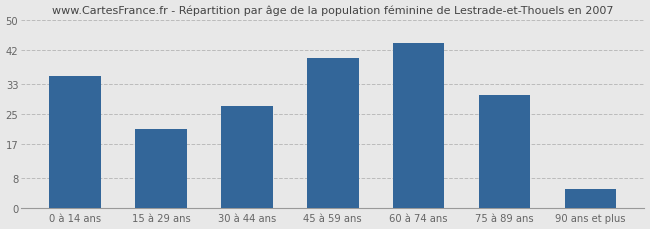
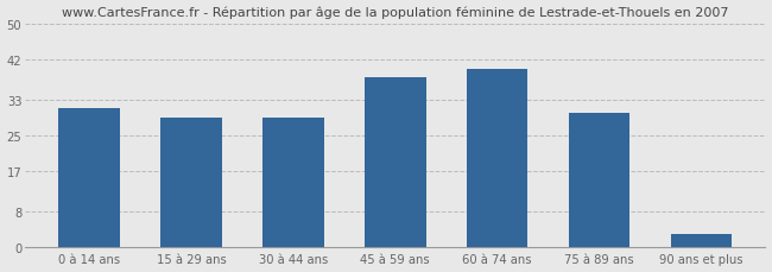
0 à 14 ans: 35 -> 31
15 à 29 ans: 21 -> 29
30 à 44 ans: 27 -> 29
45 à 59 ans: 40 -> 38
60 à 74 ans: 44 -> 40
90 ans et plus: 5 -> 3
